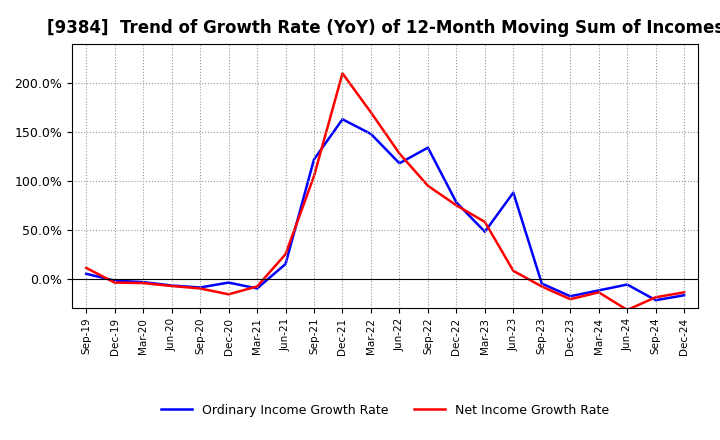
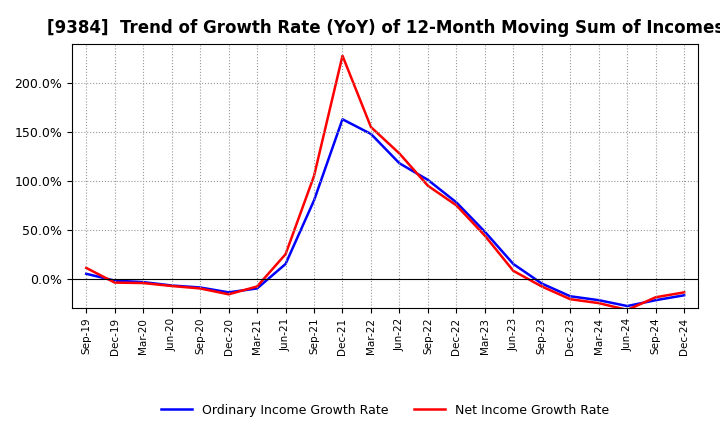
Ordinary Income Growth Rate/Dec-20: -4% -> -14%
Ordinary Income Growth Rate/Sep-21: 122% -> 80%
Net Income Growth Rate/Dec-21: 210% -> 228%
Net Income Growth Rate/Mar-22: 170% -> 155%
Ordinary Income Growth Rate/Sep-22: 134% -> 101%
Net Income Growth Rate/Mar-23: 58% -> 44%
Ordinary Income Growth Rate/Jun-23: 88% -> 15%
Ordinary Income Growth Rate/Mar-24: -12% -> -22%
Net Income Growth Rate/Mar-24: -14% -> -25%
Ordinary Income Growth Rate/Jun-24: -6% -> -28%
